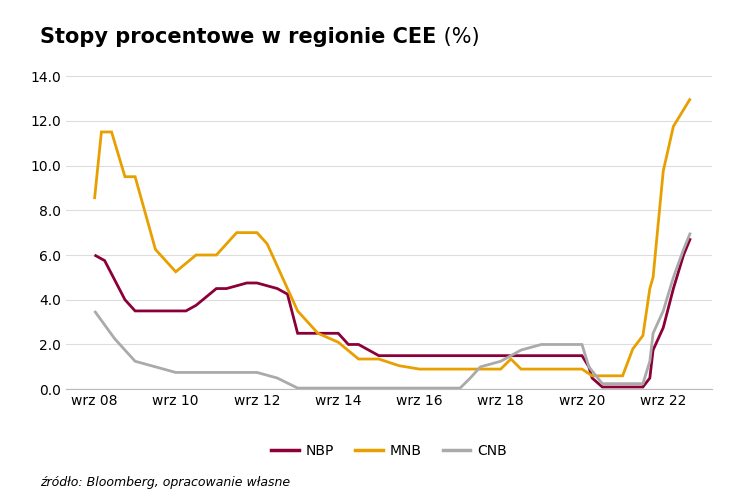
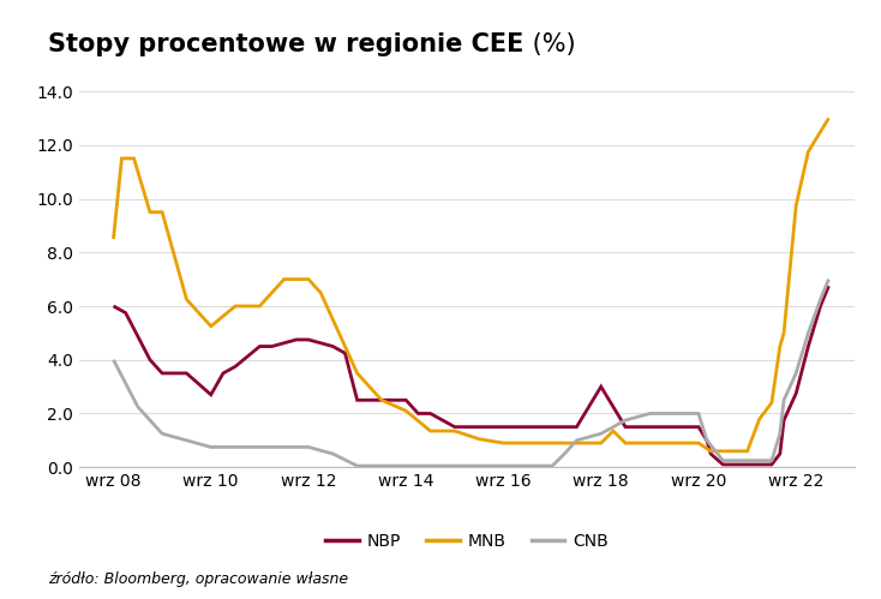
CNB/wrz 08: 3.50 -> 4.00
NBP/wrz 10: 3.50 -> 2.70
NBP/wrz 18: 1.50 -> 3.00
